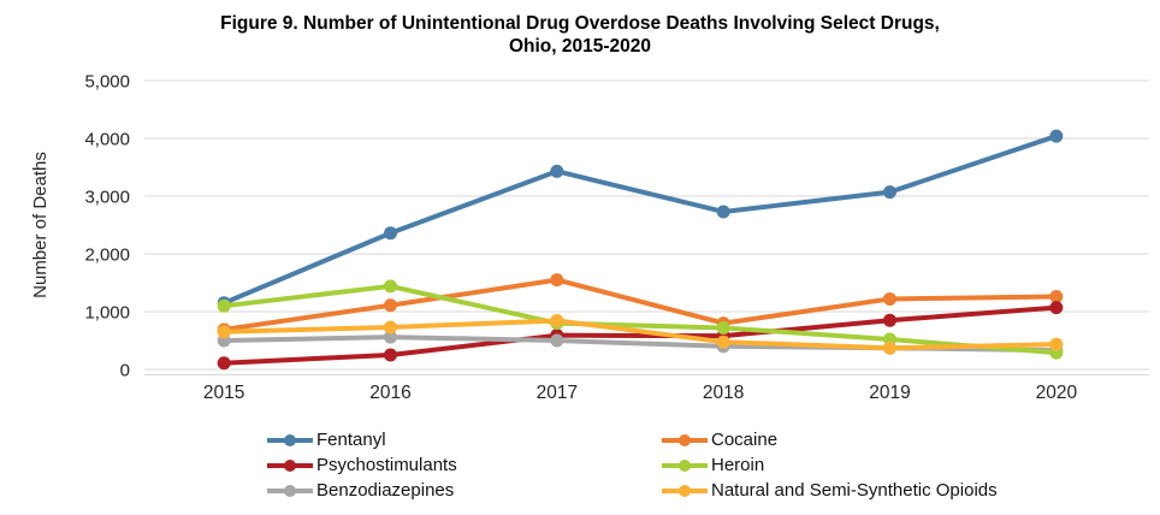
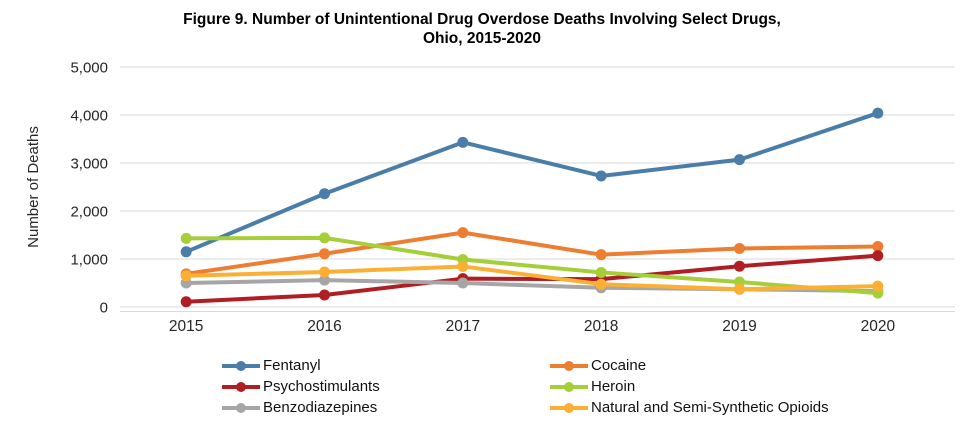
Heroin/2015: 1100 -> 1400
Heroin/2017: 800 -> 1000
Cocaine/2018: 800 -> 1100
